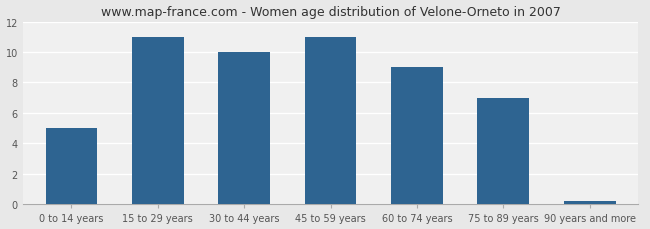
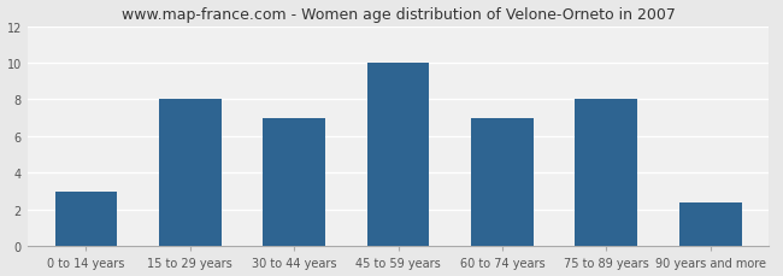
0 to 14 years: 5.0 -> 3.0
15 to 29 years: 11.0 -> 8.0
30 to 44 years: 10.0 -> 7.0
45 to 59 years: 11.0 -> 10.0
60 to 74 years: 9.0 -> 7.0
75 to 89 years: 7.0 -> 8.0
90 years and more: 0.2 -> 2.4
